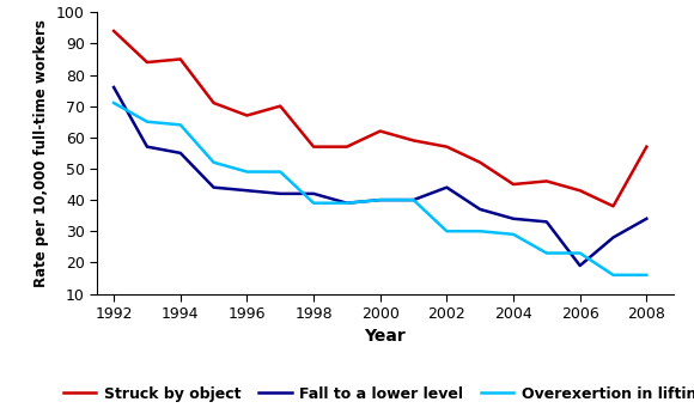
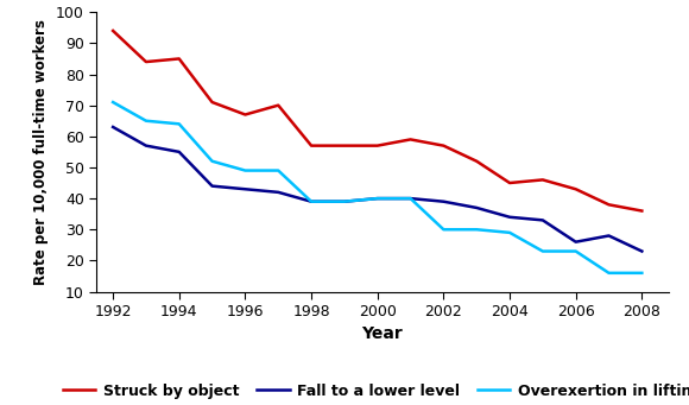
Fall to a lower level/1992: 76 -> 63
Fall to a lower level/1998: 42 -> 39
Struck by object/2000: 62 -> 57
Fall to a lower level/2002: 44 -> 39
Fall to a lower level/2006: 19 -> 26
Struck by object/2008: 57 -> 36
Fall to a lower level/2008: 34 -> 23
